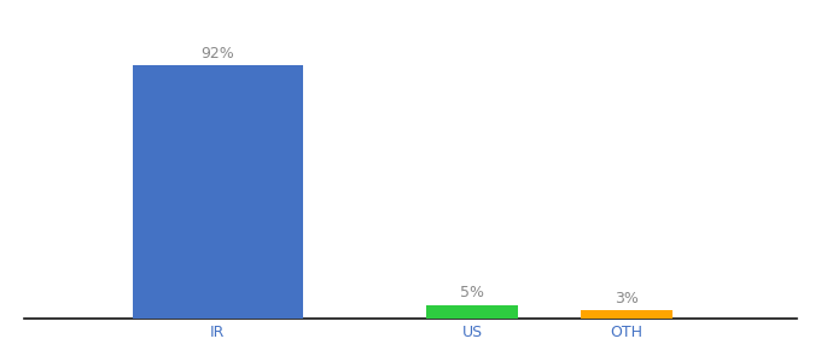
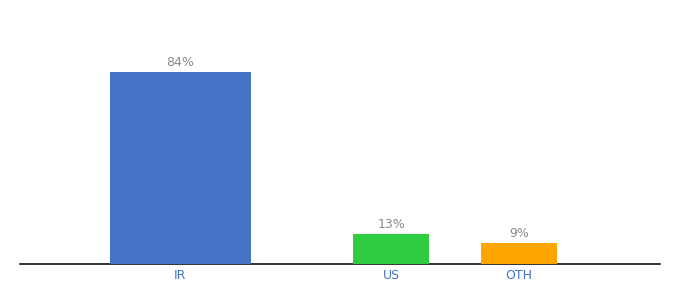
IR: 92% -> 84%
US: 5% -> 13%
OTH: 3% -> 9%
